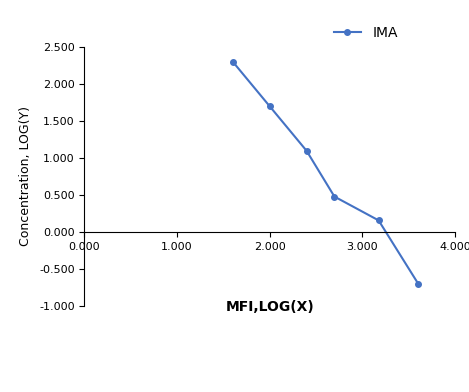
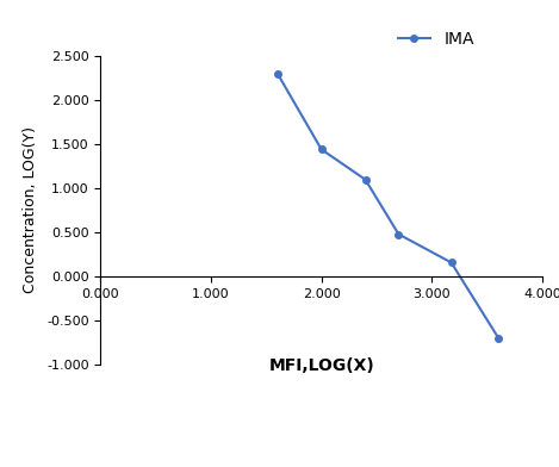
2.000: 1.70 -> 1.44
